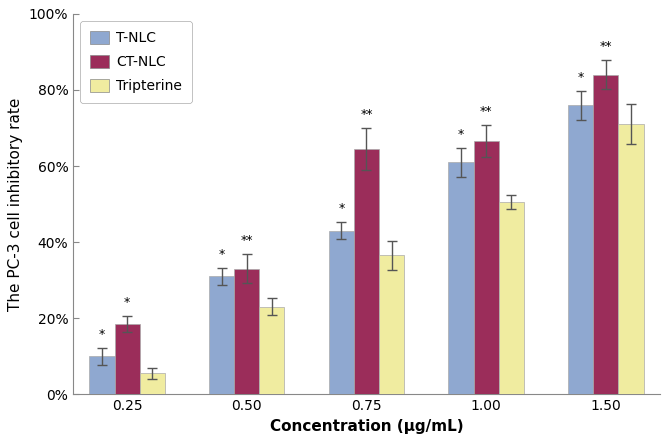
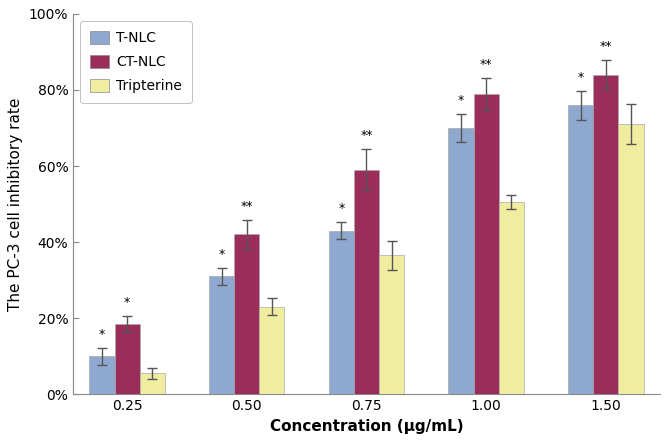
CT-NLC/0.50: 33.0% -> 42.0%
CT-NLC/0.75: 64.5% -> 59.0%
T-NLC/1.00: 61% -> 70%
CT-NLC/1.00: 66.5% -> 79.0%
